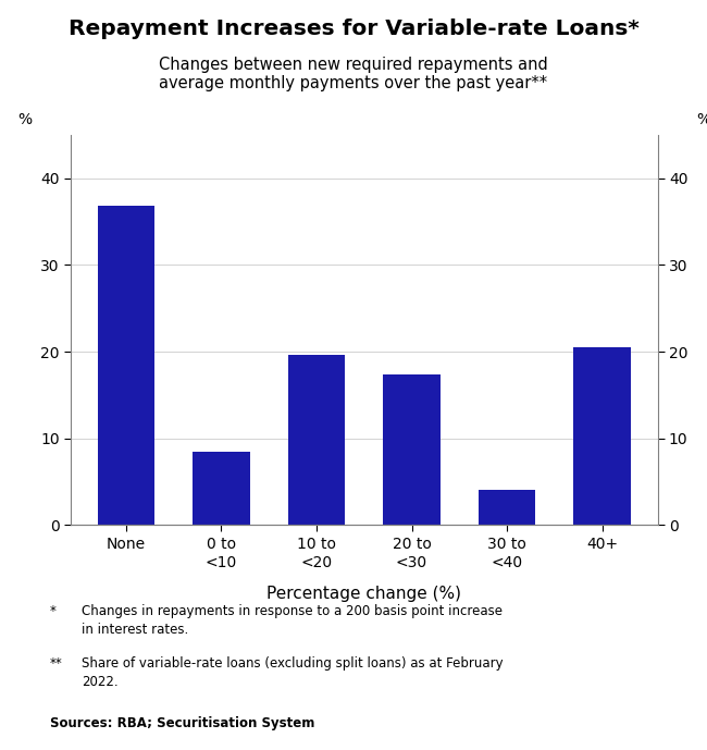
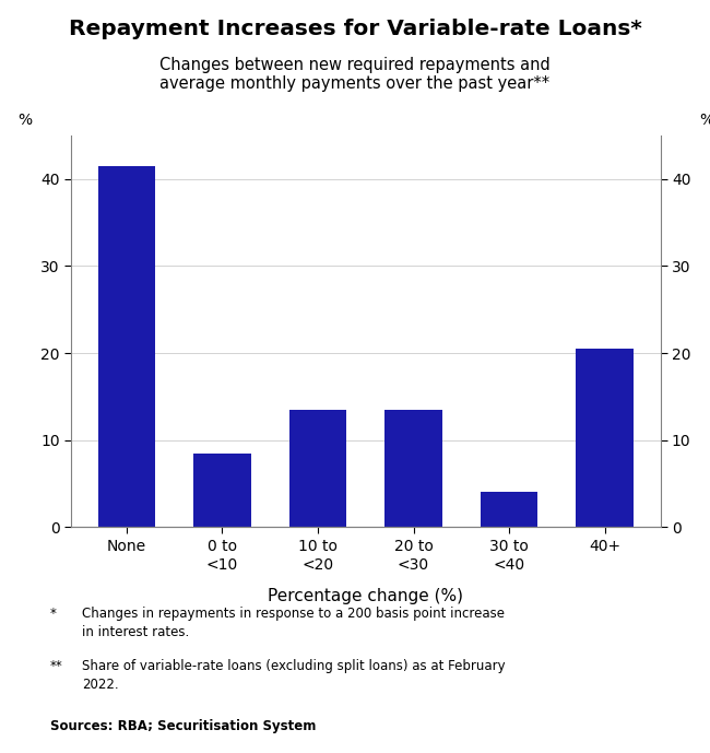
None: 36.8 -> 41.5
10 to <20: 19.6 -> 13.5
20 to <30: 17.4 -> 13.5
